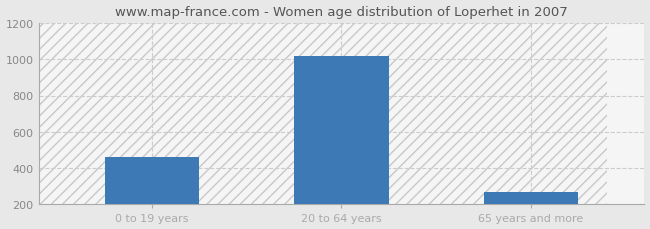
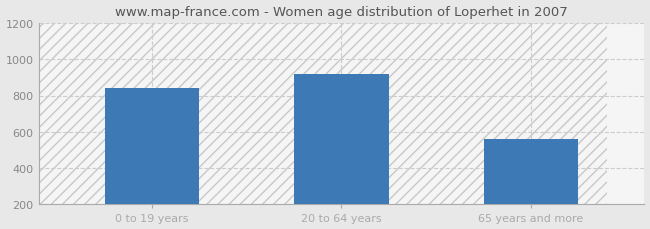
0 to 19 years: 460 -> 840
20 to 64 years: 1020 -> 920
65 years and more: 270 -> 560
